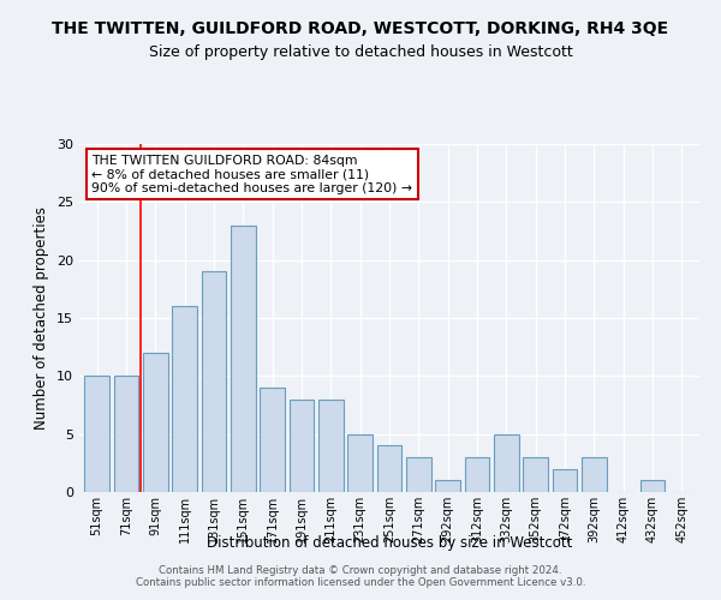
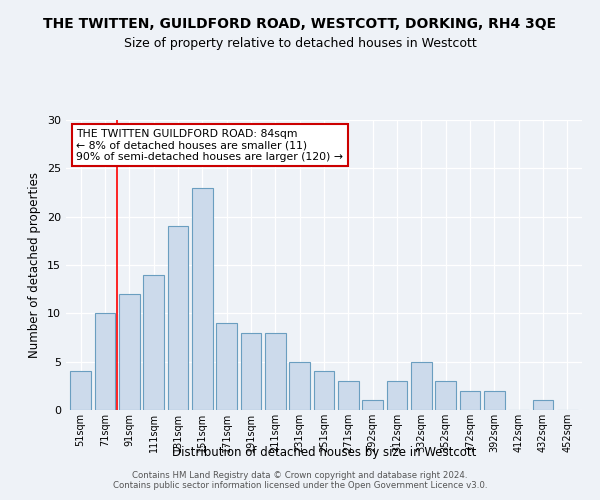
51sqm: 10 -> 4
111sqm: 16 -> 14
392sqm: 3 -> 2
